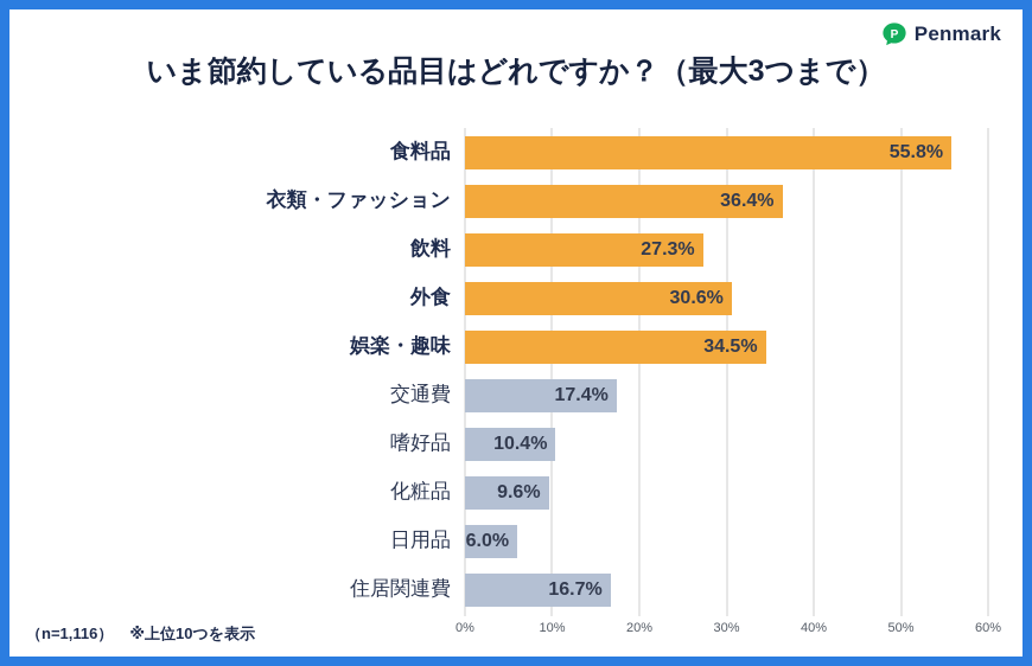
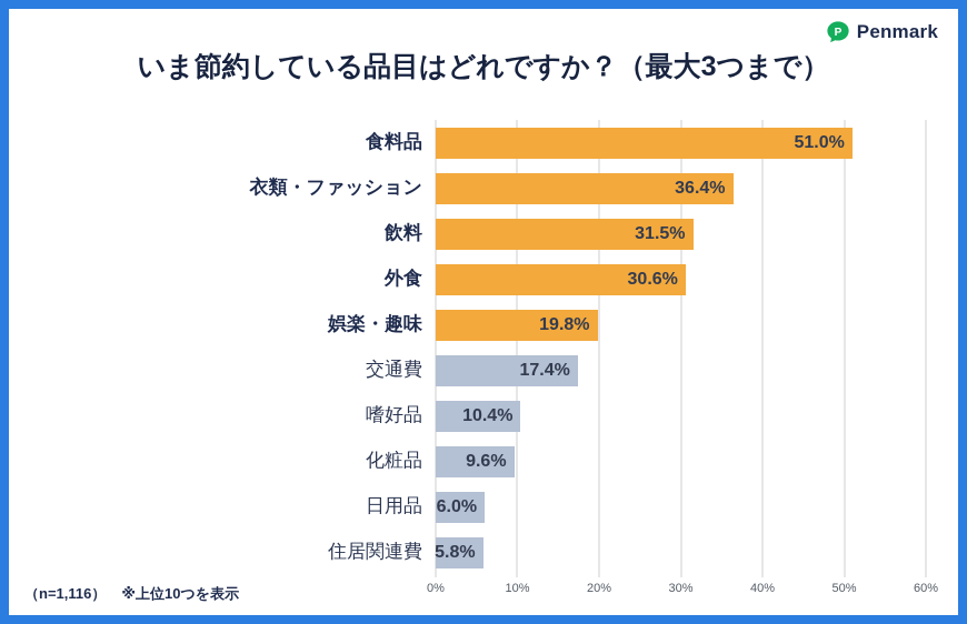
食料品: 55.8% -> 51.0%
飲料: 27.3% -> 31.5%
娯楽・趣味: 34.5% -> 19.8%
住居関連費: 16.7% -> 5.8%
